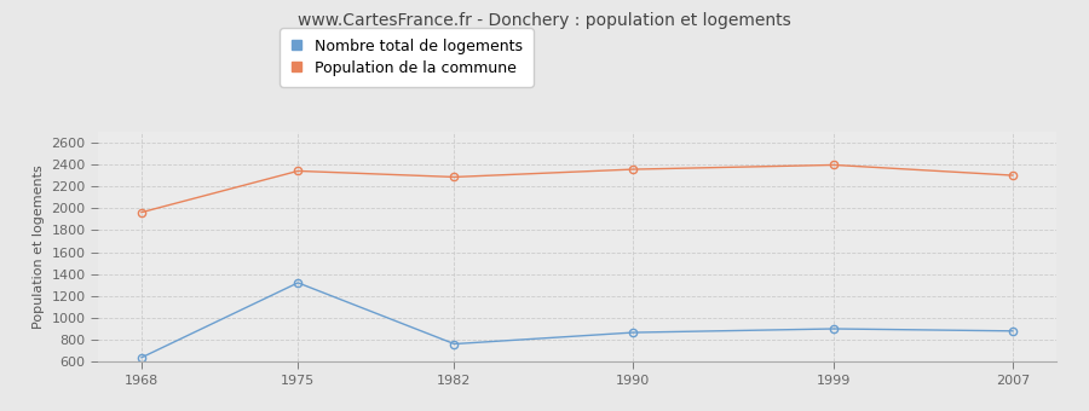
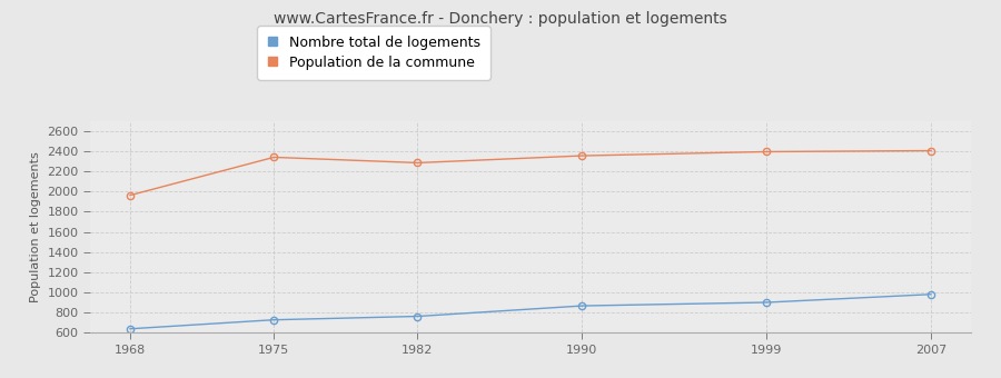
Nombre total de logements/1975: 1320 -> 730
Nombre total de logements/2007: 880 -> 980
Population de la commune/2007: 2300 -> 2400
